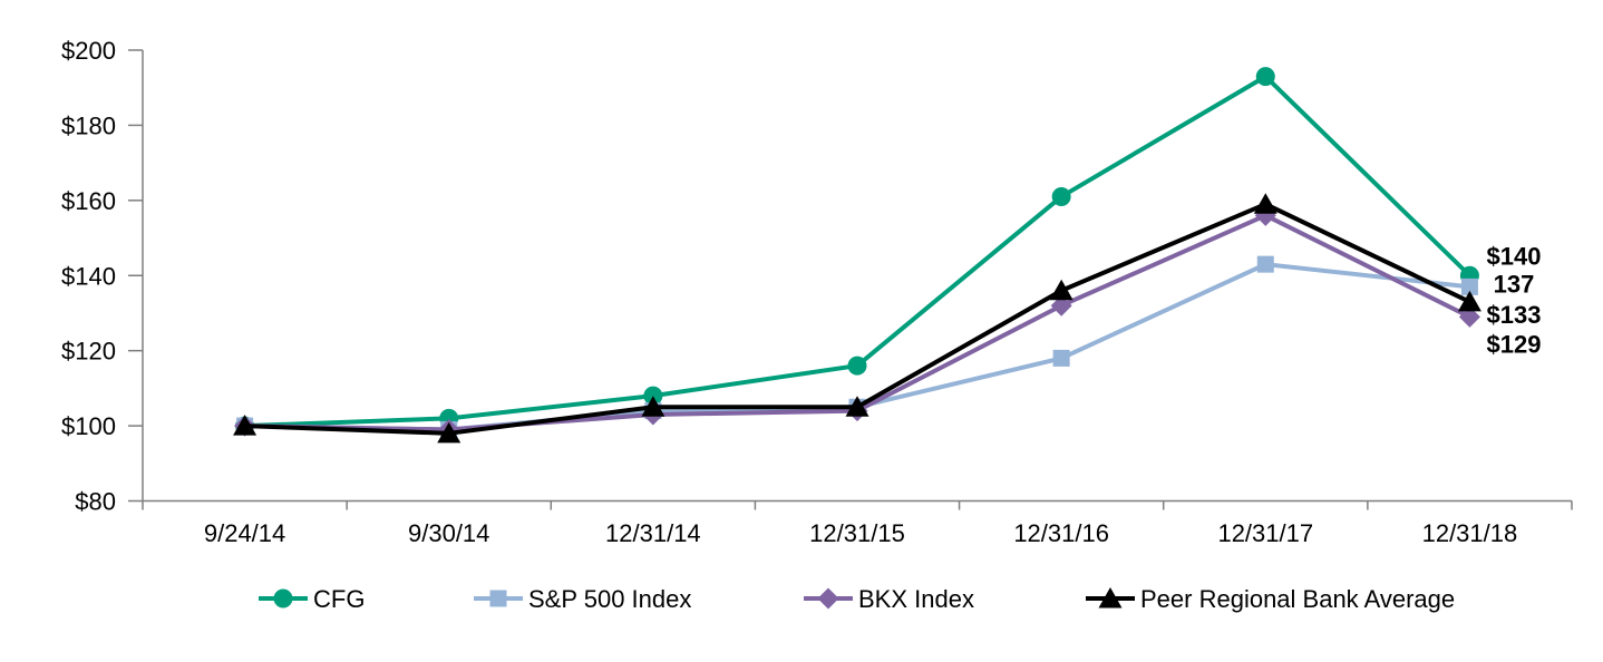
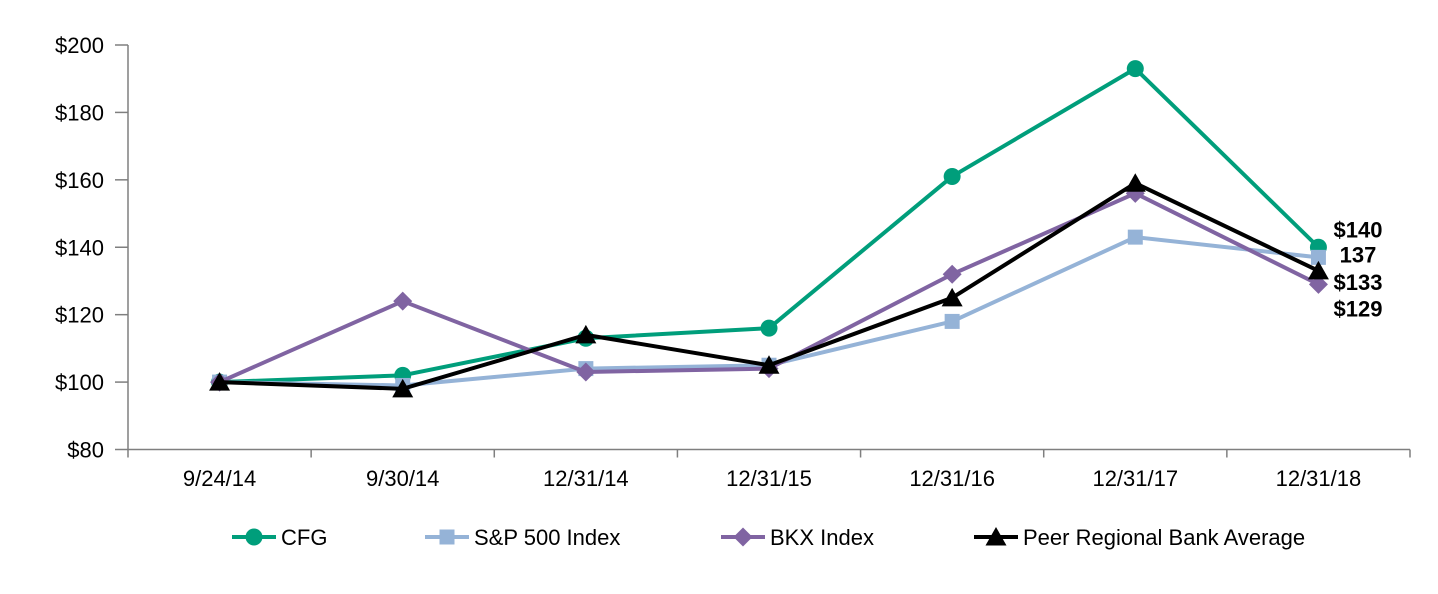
BKX Index/9/30/14: $99 -> $124
CFG/12/31/14: $108 -> $113
Peer Regional Bank Average/12/31/14: $105 -> $114
Peer Regional Bank Average/12/31/16: $136 -> $125
